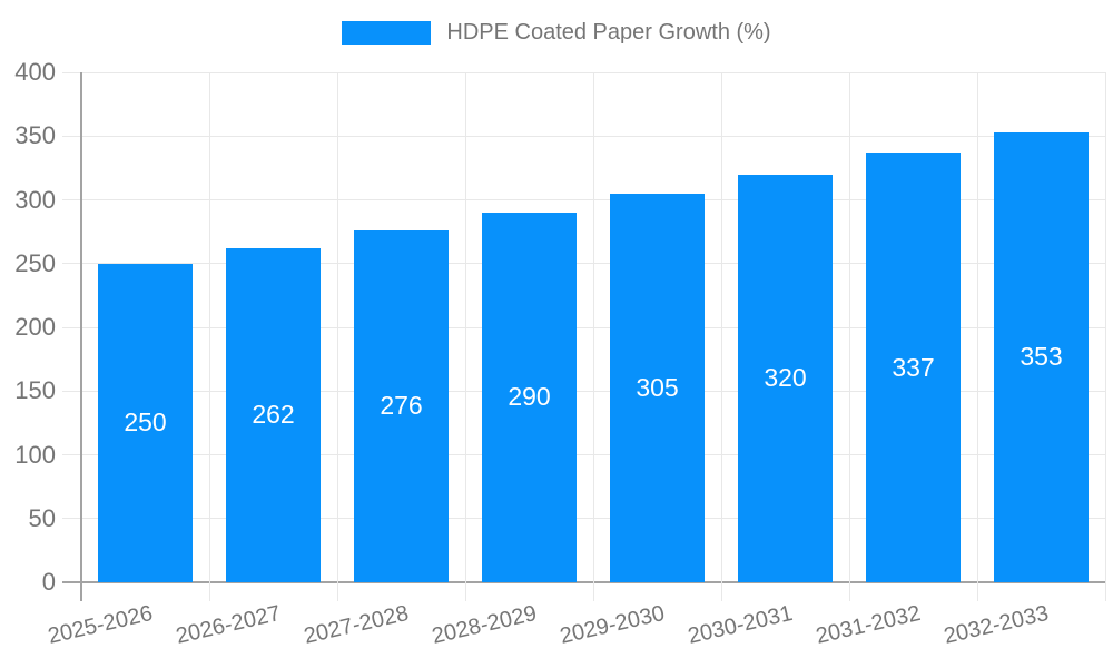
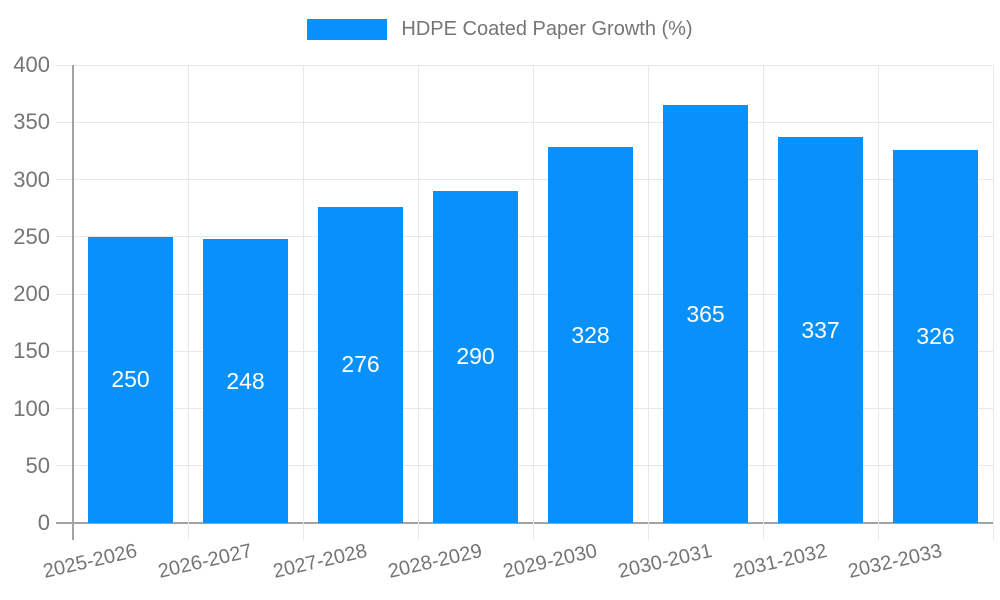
2026-2027: 262 -> 248
2029-2030: 305 -> 328
2030-2031: 320 -> 365
2032-2033: 353 -> 326
